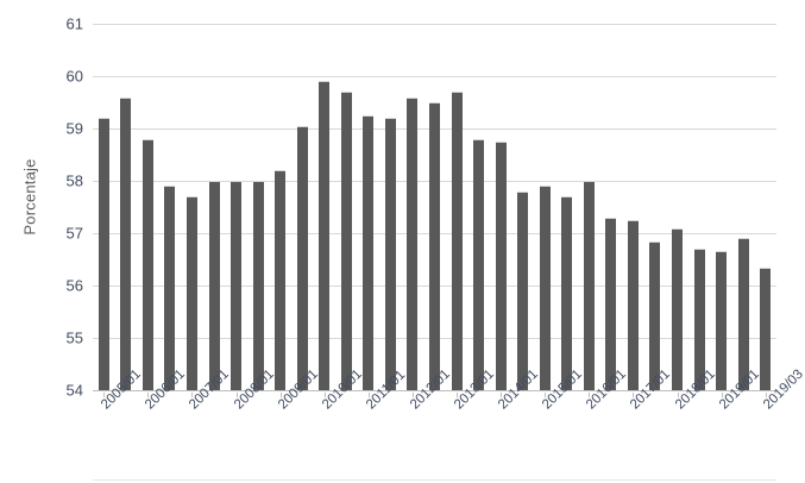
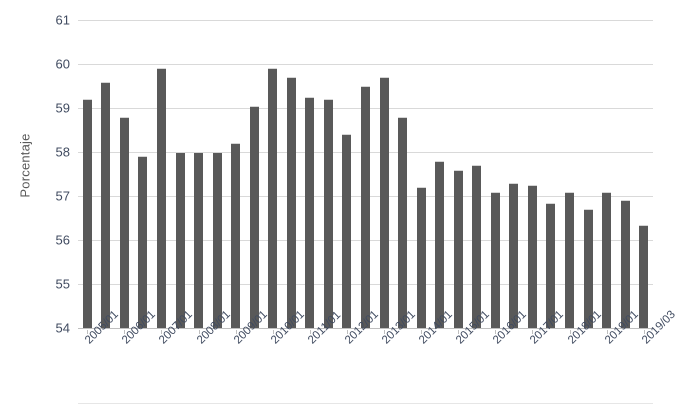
2007/01: 57.7 -> 59.9
2012/01: 59.6 -> 58.4
2014/01: 58.8 -> 57.2
2015/01: 57.9 -> 57.6
2016/01: 58.0 -> 57.1
2019/01: 56.6 -> 57.1
